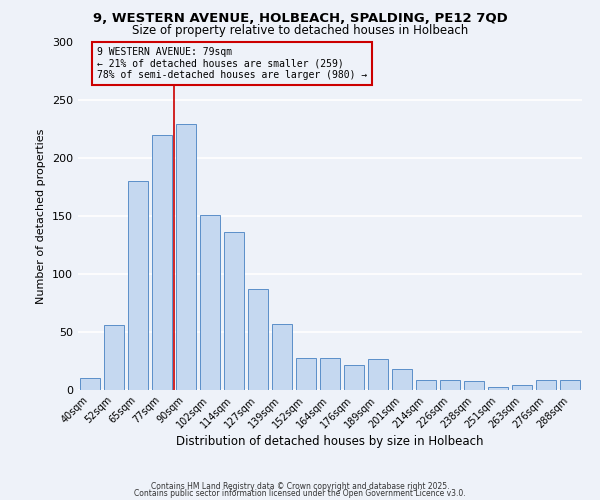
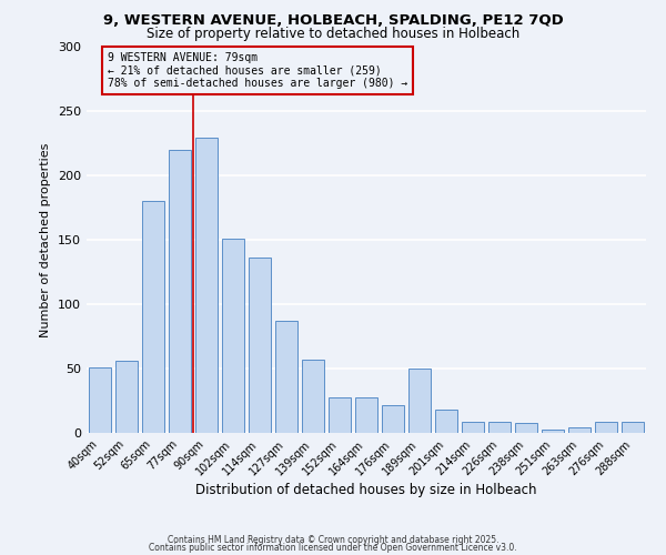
40sqm: 10 -> 51
189sqm: 27 -> 50
